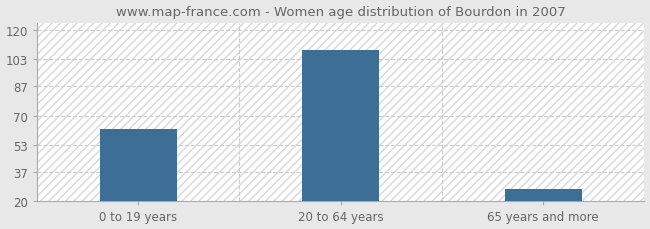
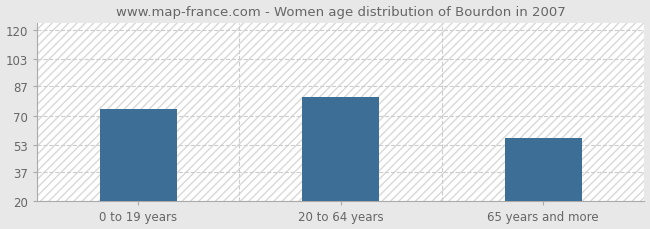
0 to 19 years: 62 -> 74
20 to 64 years: 108 -> 81
65 years and more: 27 -> 57
